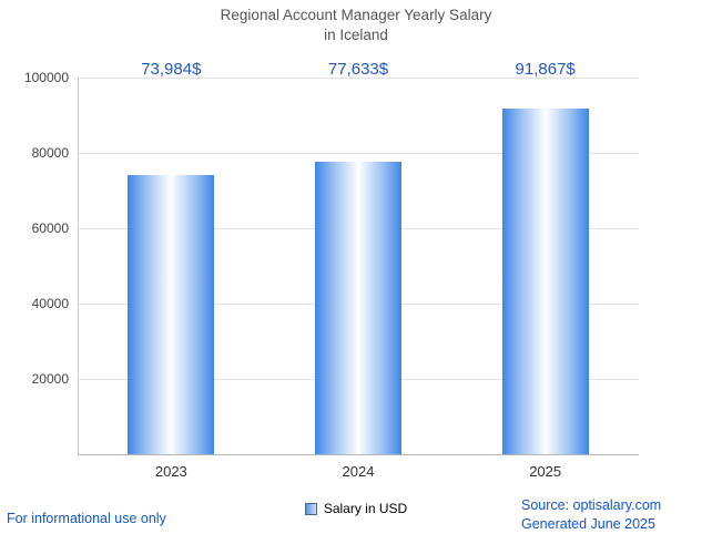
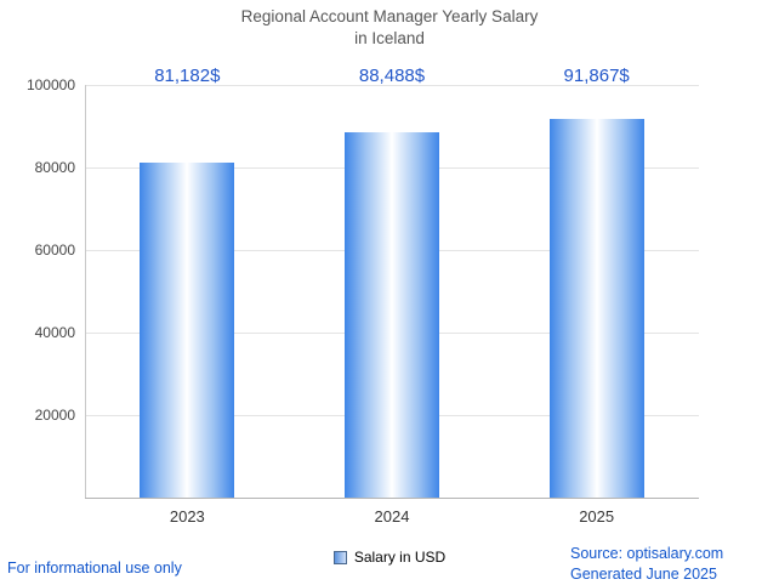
2023: 73,984 -> 81,182
2024: 77,633 -> 88,488
